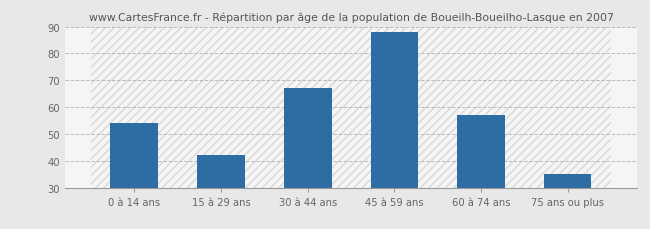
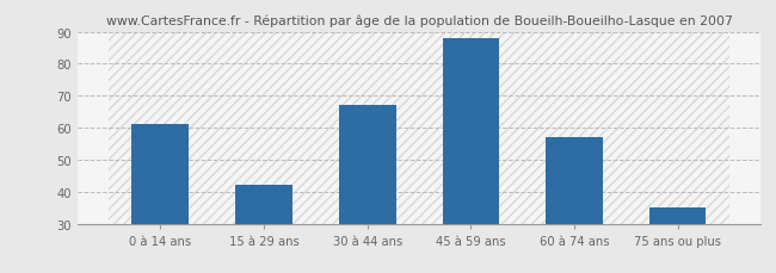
0 à 14 ans: 54 -> 61
